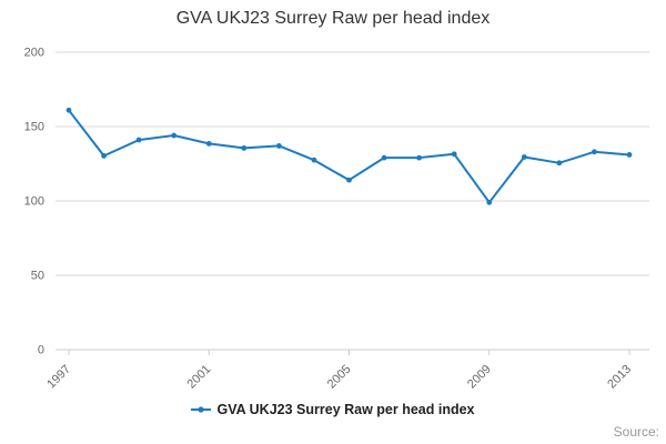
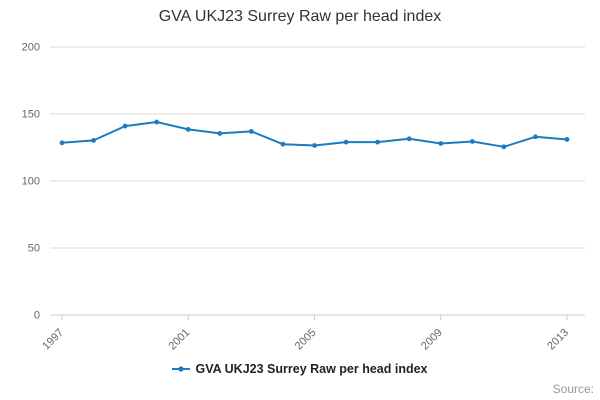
1997: 161 -> 128
2005: 114 -> 126
2009: 99 -> 128
